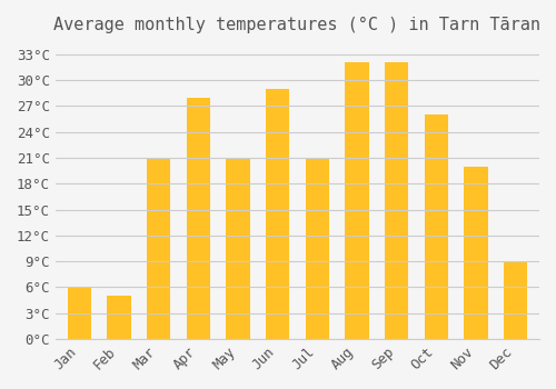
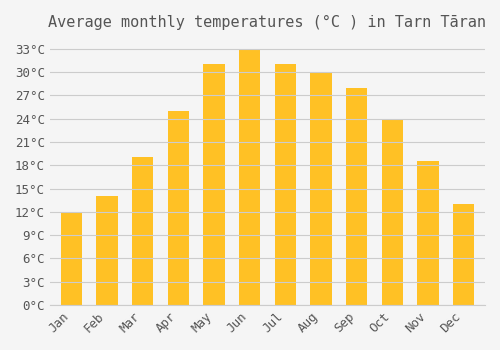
Jan: 6.0°C -> 12.0°C
Feb: 5.0°C -> 14.0°C
Mar: 21.0°C -> 19.0°C
Apr: 28.0°C -> 25.0°C
May: 21.0°C -> 31.0°C
Jun: 29.0°C -> 33.0°C
Jul: 21.0°C -> 31.0°C
Aug: 32.0°C -> 30.0°C
Sep: 32.0°C -> 28.0°C
Oct: 26.0°C -> 24.0°C
Nov: 20.0°C -> 18.5°C
Dec: 9.0°C -> 13.0°C
